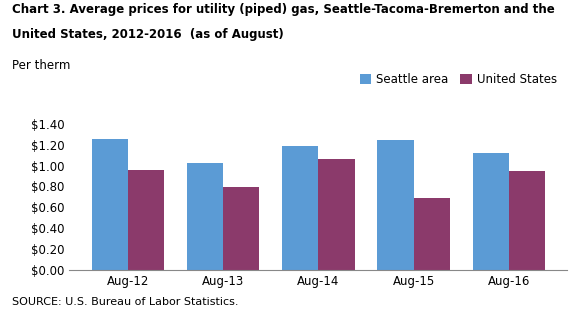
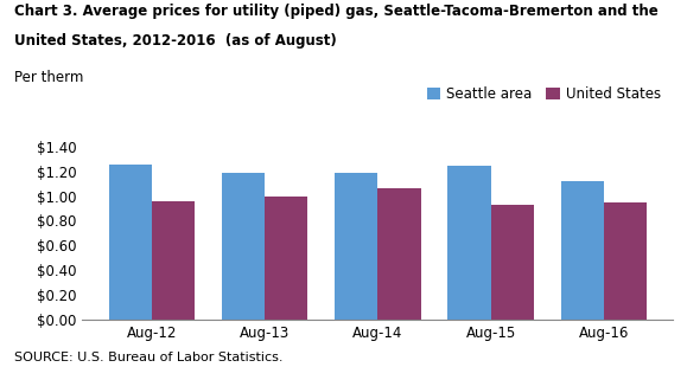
Seattle area/Aug-13: $1.03 -> $1.19
United States/Aug-13: $0.79 -> $1.00
United States/Aug-15: $0.69 -> $0.93
